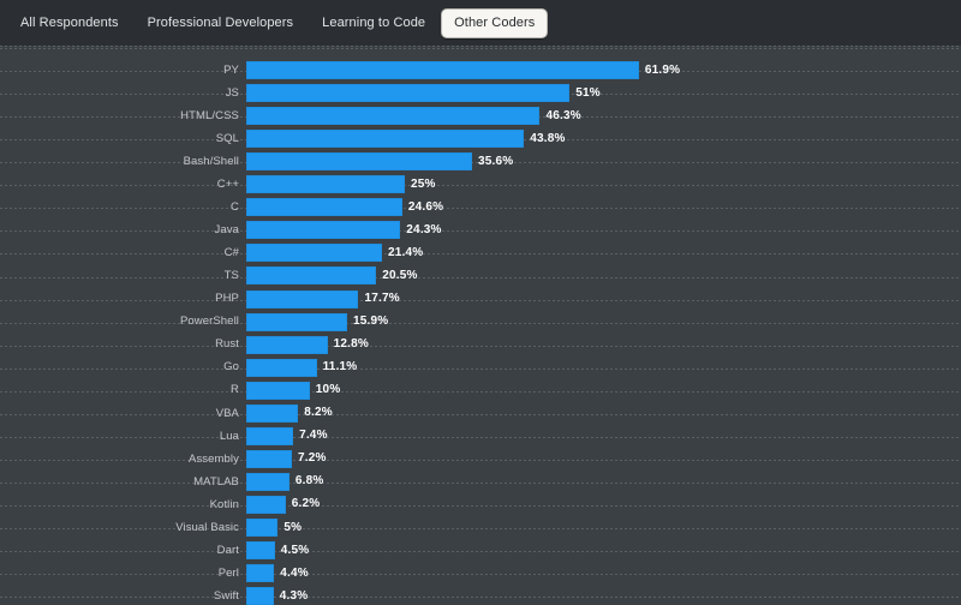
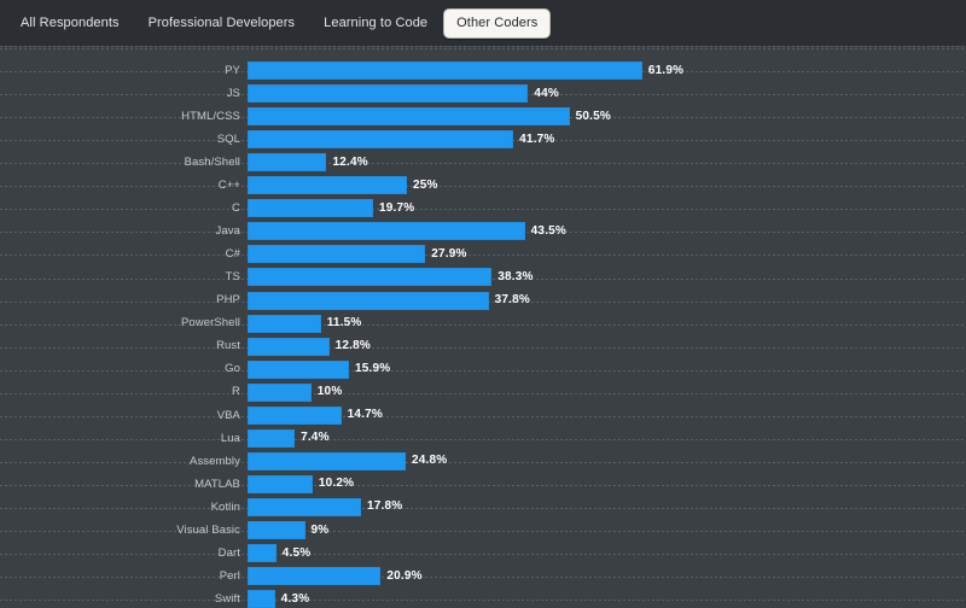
JS: 51% -> 44%
HTML/CSS: 46.3% -> 50.5%
SQL: 43.8% -> 41.7%
Bash/Shell: 35.6% -> 12.4%
C: 24.6% -> 19.7%
Java: 24.3% -> 43.5%
C#: 21.4% -> 27.9%
TS: 20.5% -> 38.3%
PHP: 17.7% -> 37.8%
PowerShell: 15.9% -> 11.5%
Go: 11.1% -> 15.9%
VBA: 8.2% -> 14.7%
Assembly: 7.2% -> 24.8%
MATLAB: 6.8% -> 10.2%
Kotlin: 6.2% -> 17.8%
Visual Basic: 5% -> 9%
Perl: 4.4% -> 20.9%
